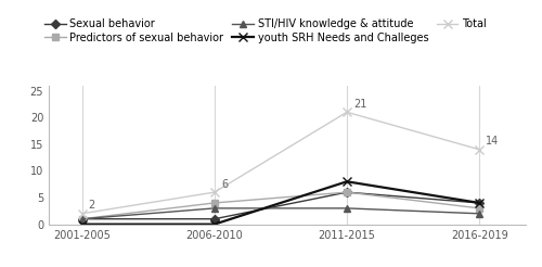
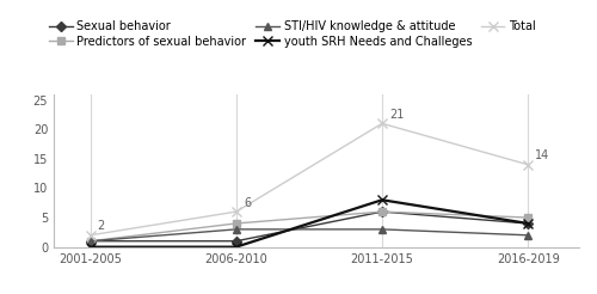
Predictors of sexual behavior/2016-2019: 3 -> 5
